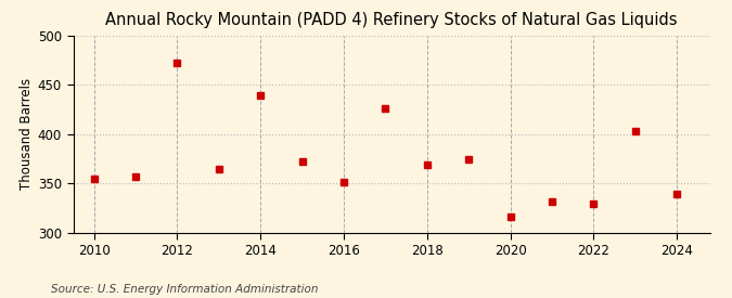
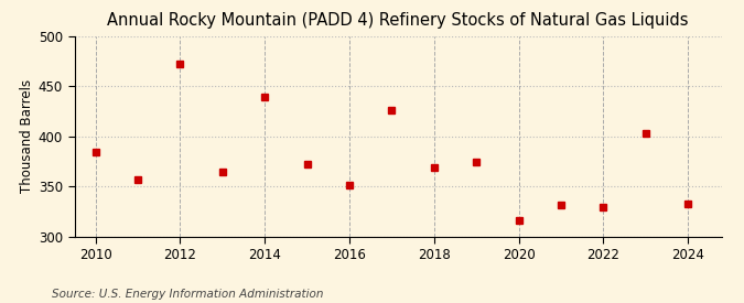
2010: 354 -> 384
2024: 339 -> 332
